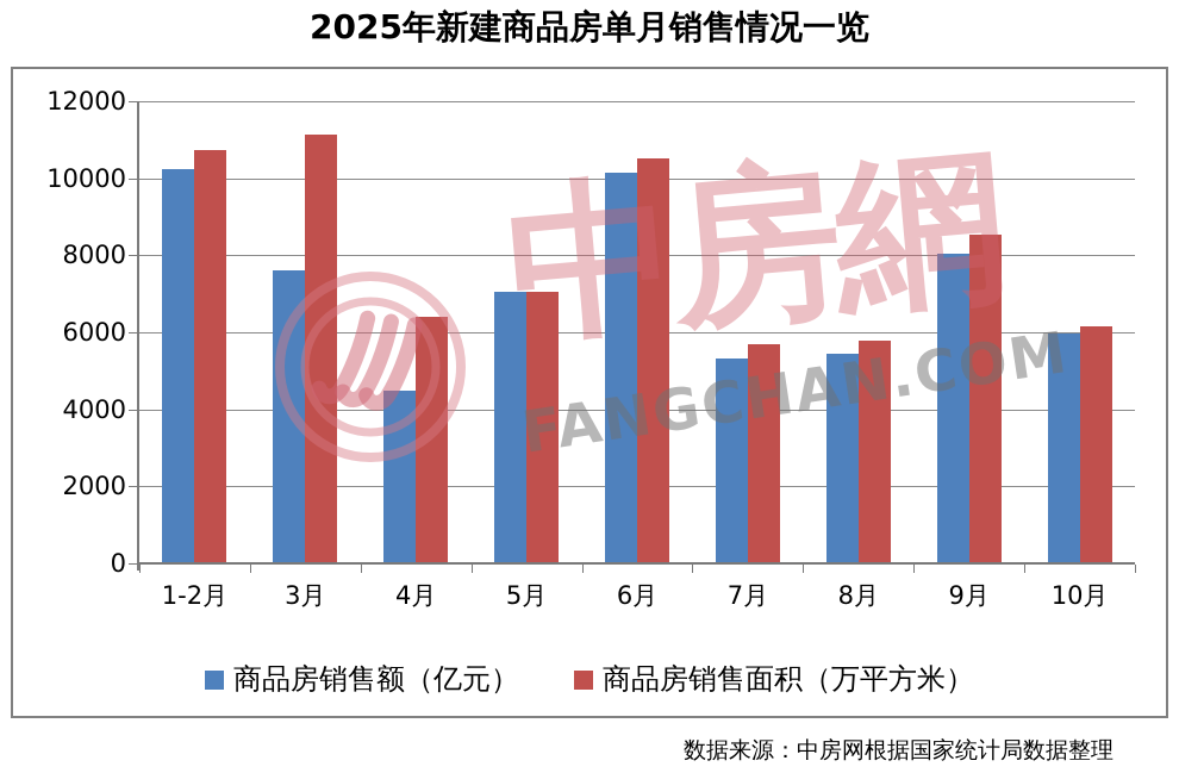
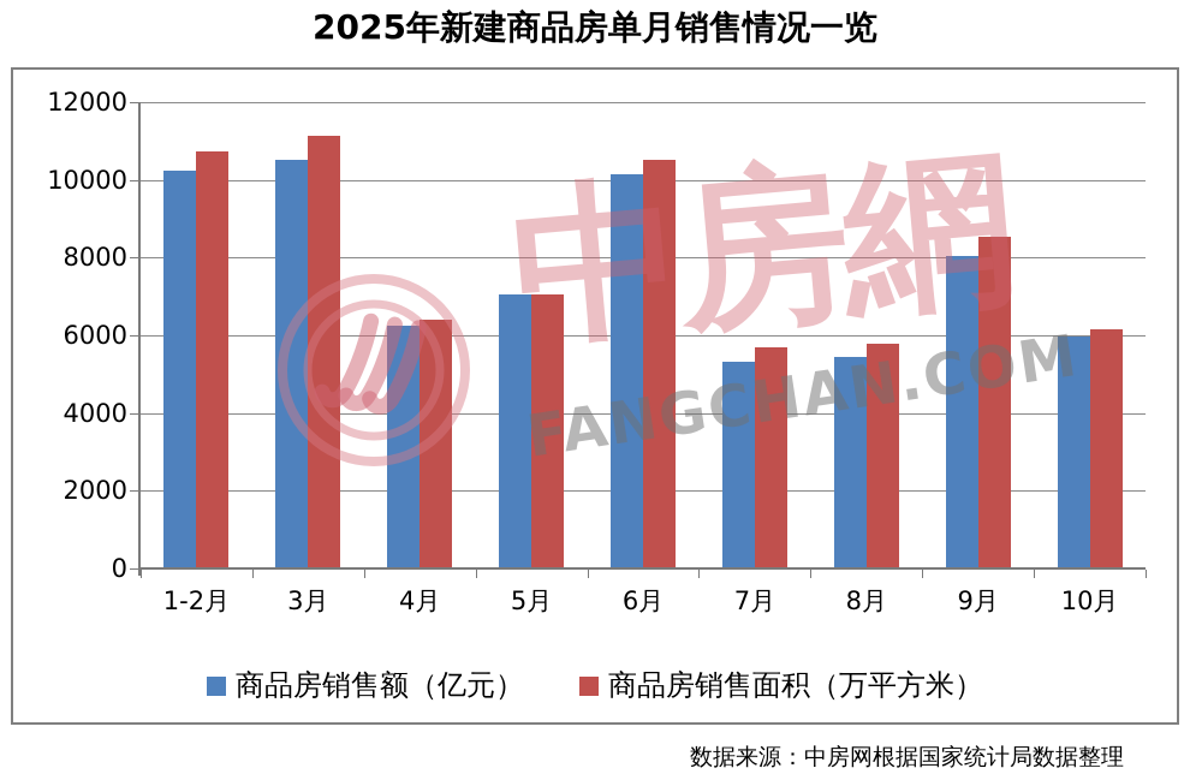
商品房销售额（亿元）/3月: 7600 -> 10500
商品房销售额（亿元）/4月: 4500 -> 6200
